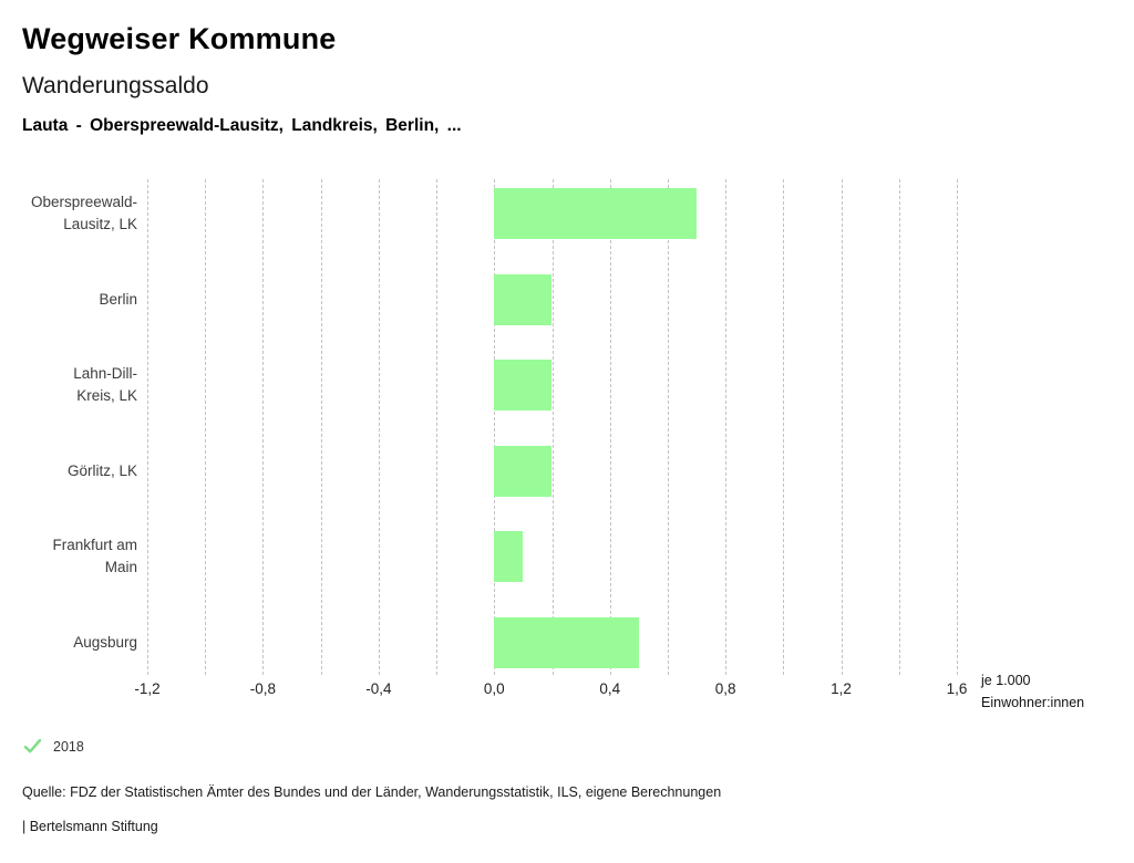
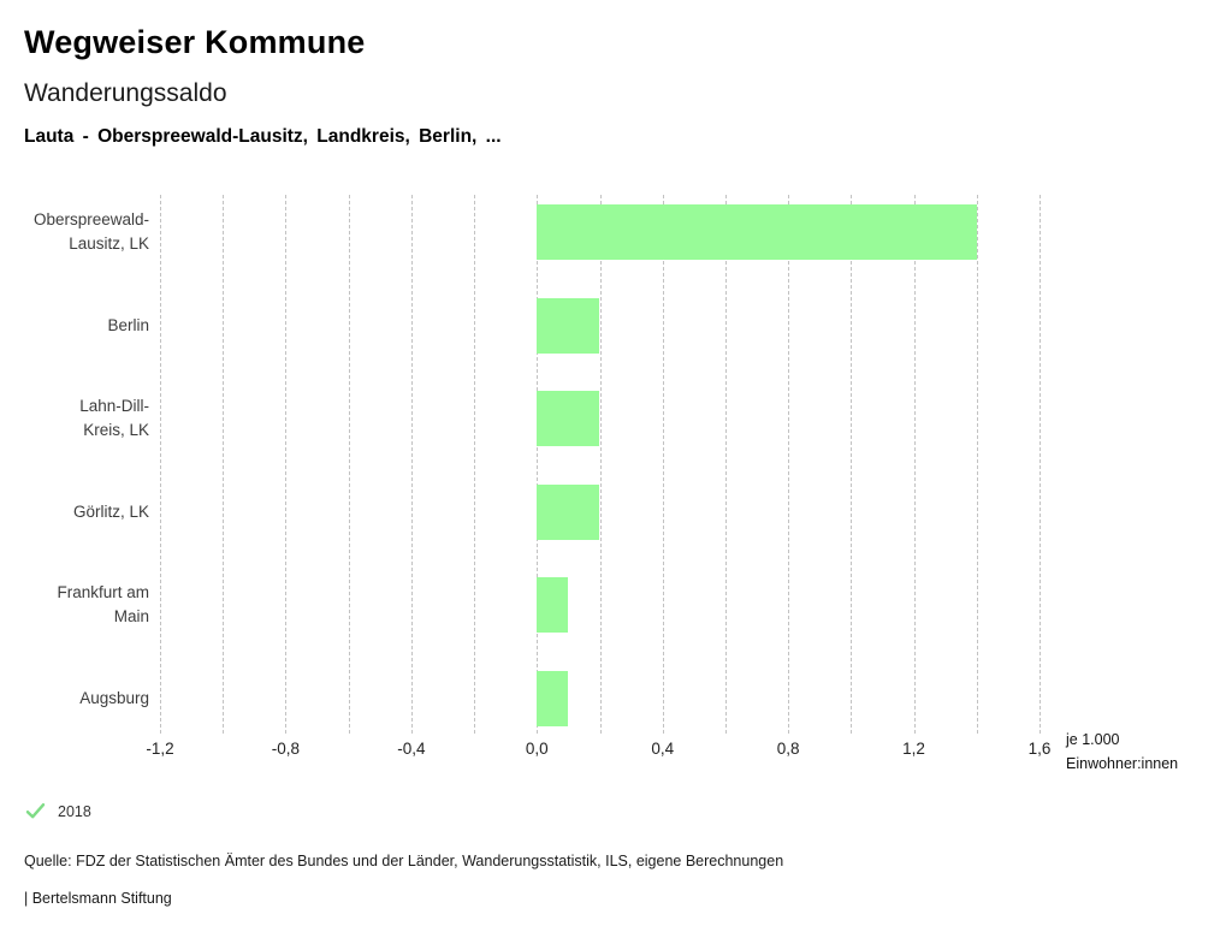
Oberspreewald-Lausitz, LK: 0,7 -> 1,4
Augsburg: 0,5 -> 0,1
